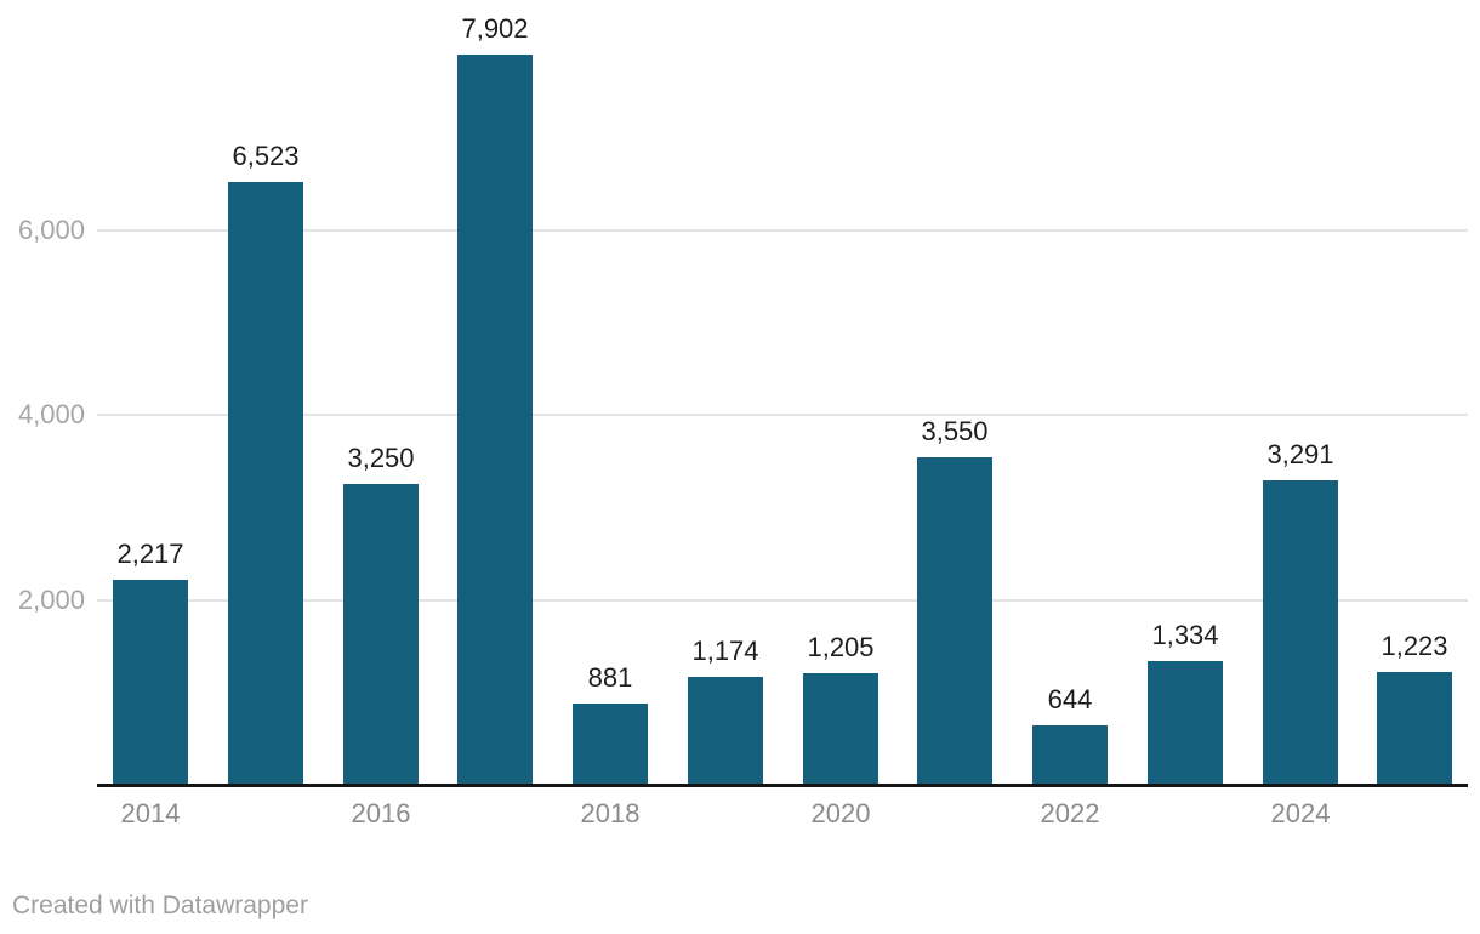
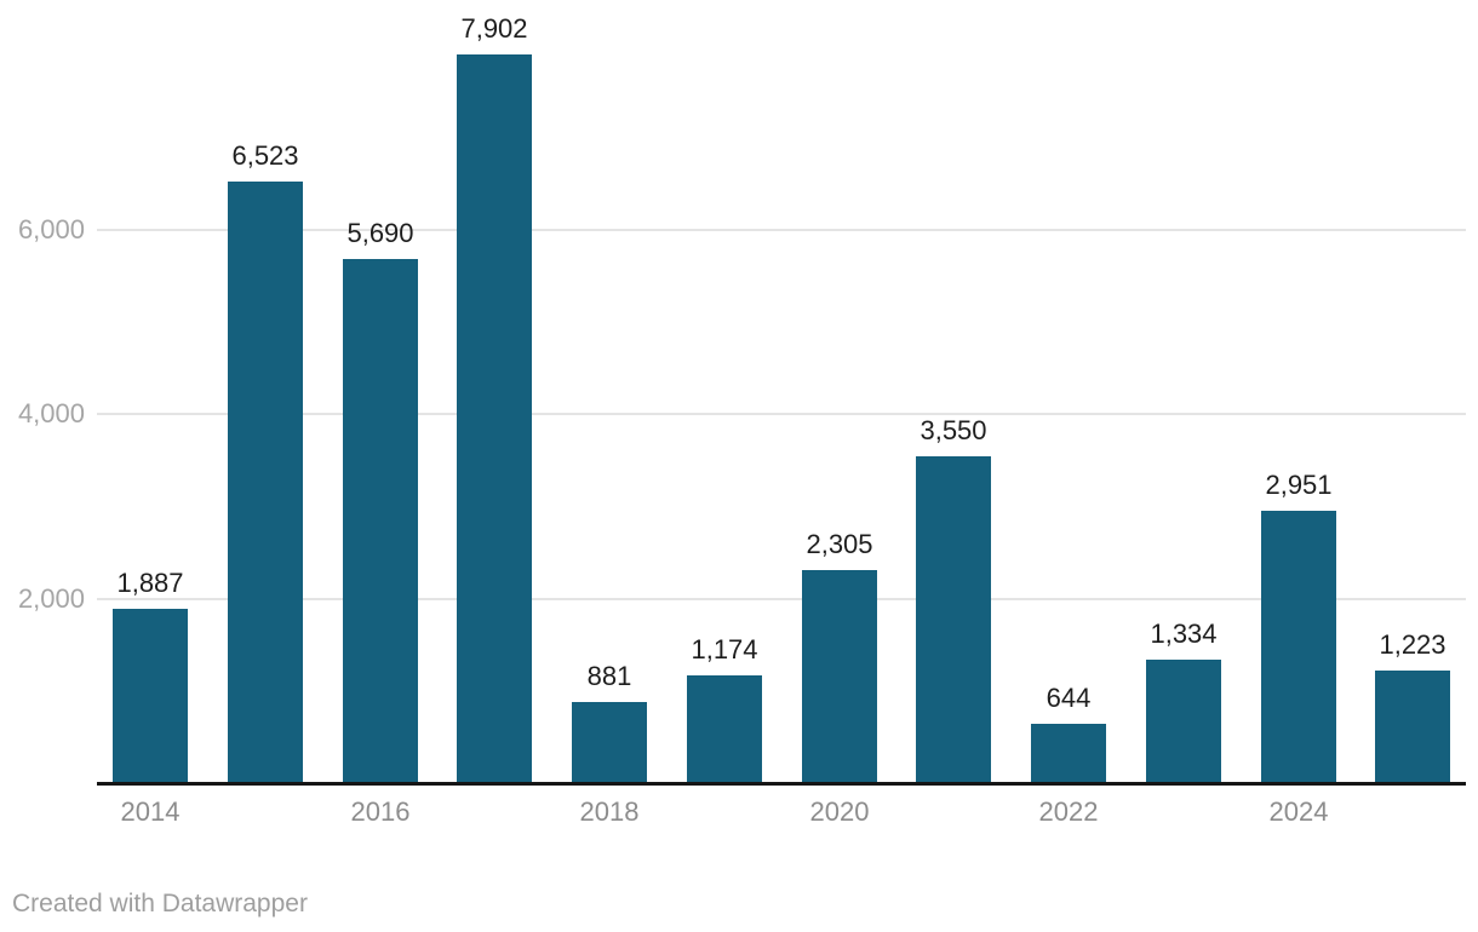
2014: 2,217 -> 1,887
2016: 3,250 -> 5,690
2020: 1,205 -> 2,305
2024: 3,291 -> 2,951
